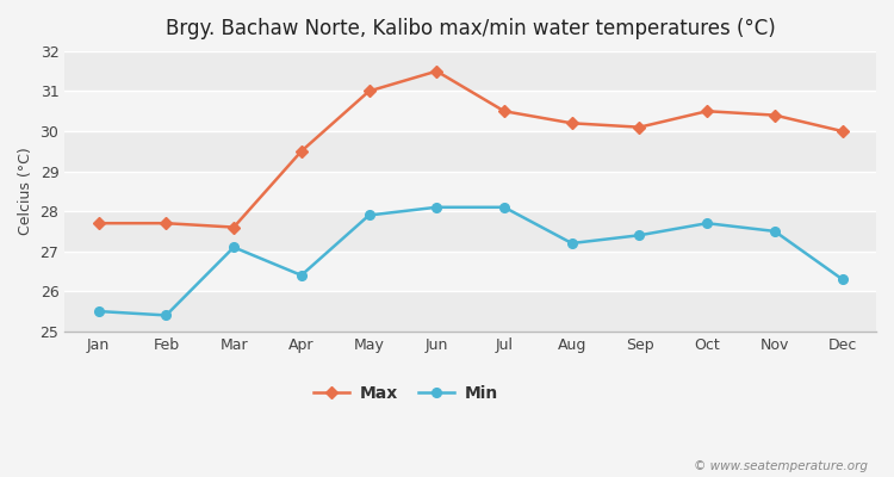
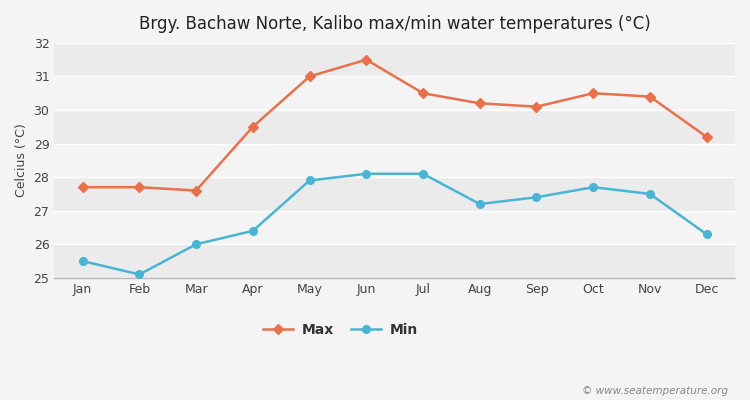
Min/Feb: 25.4 -> 25.1
Min/Mar: 27.1 -> 26.0
Max/Dec: 30.0 -> 29.2
